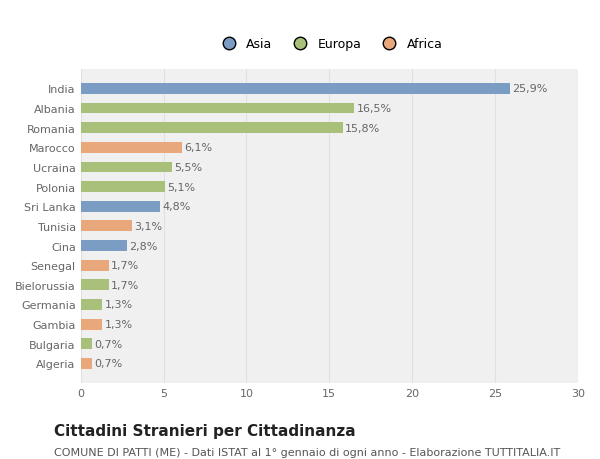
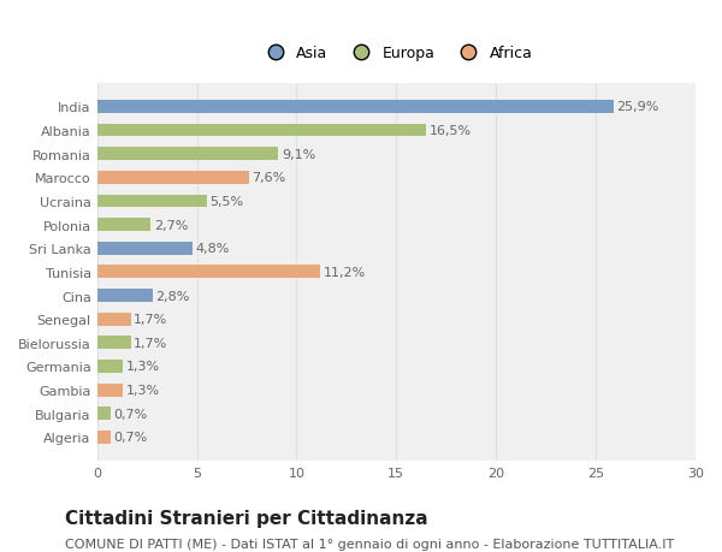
Romania: 15,8% -> 9,1%
Marocco: 6,1% -> 7,6%
Polonia: 5,1% -> 2,7%
Tunisia: 3,1% -> 11,2%
